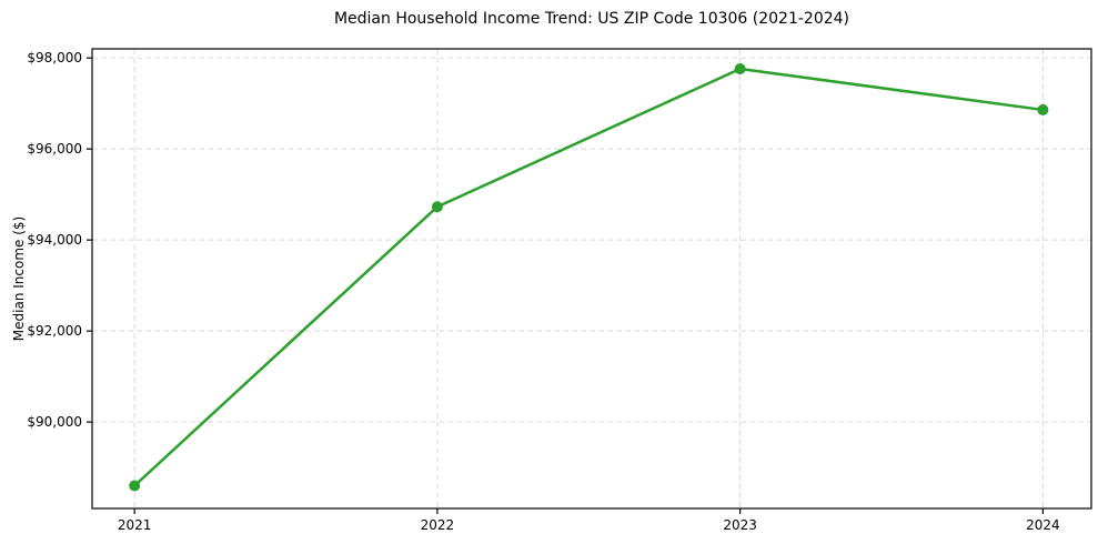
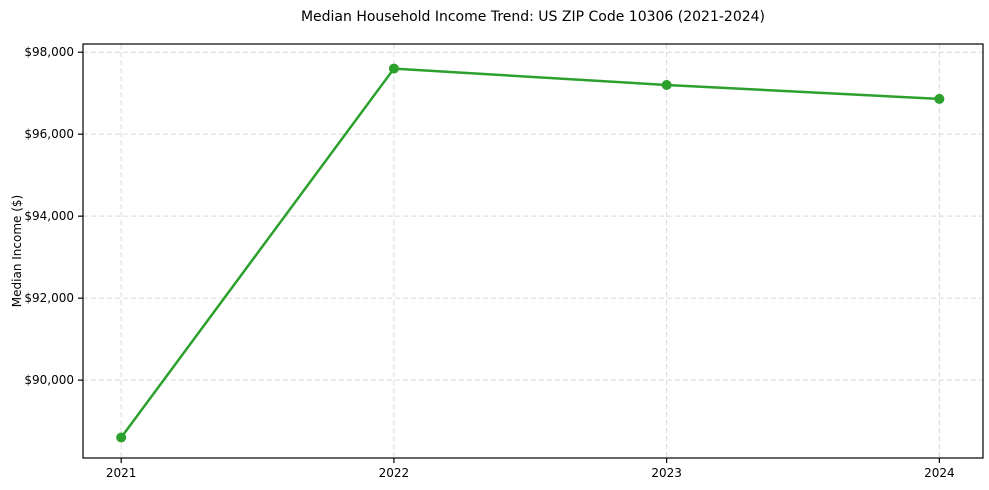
2022: $94700 -> $97600
2023: $97800 -> $97200
